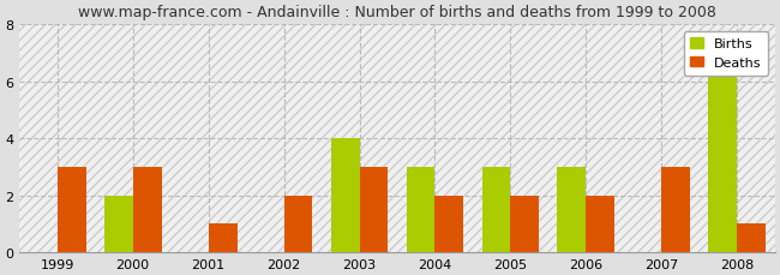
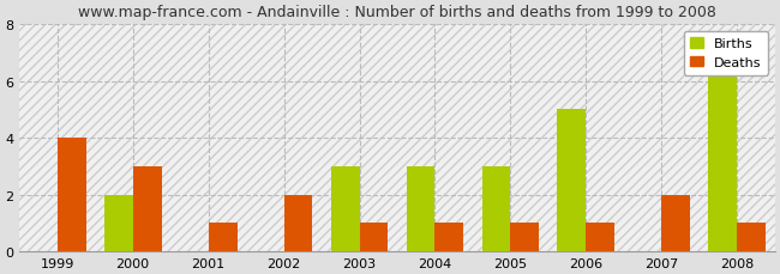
Deaths/1999: 3 -> 4
Births/2003: 4 -> 3
Deaths/2003: 3 -> 1
Deaths/2004: 2 -> 1
Deaths/2005: 2 -> 1
Births/2006: 3 -> 5
Deaths/2006: 2 -> 1
Deaths/2007: 3 -> 2
